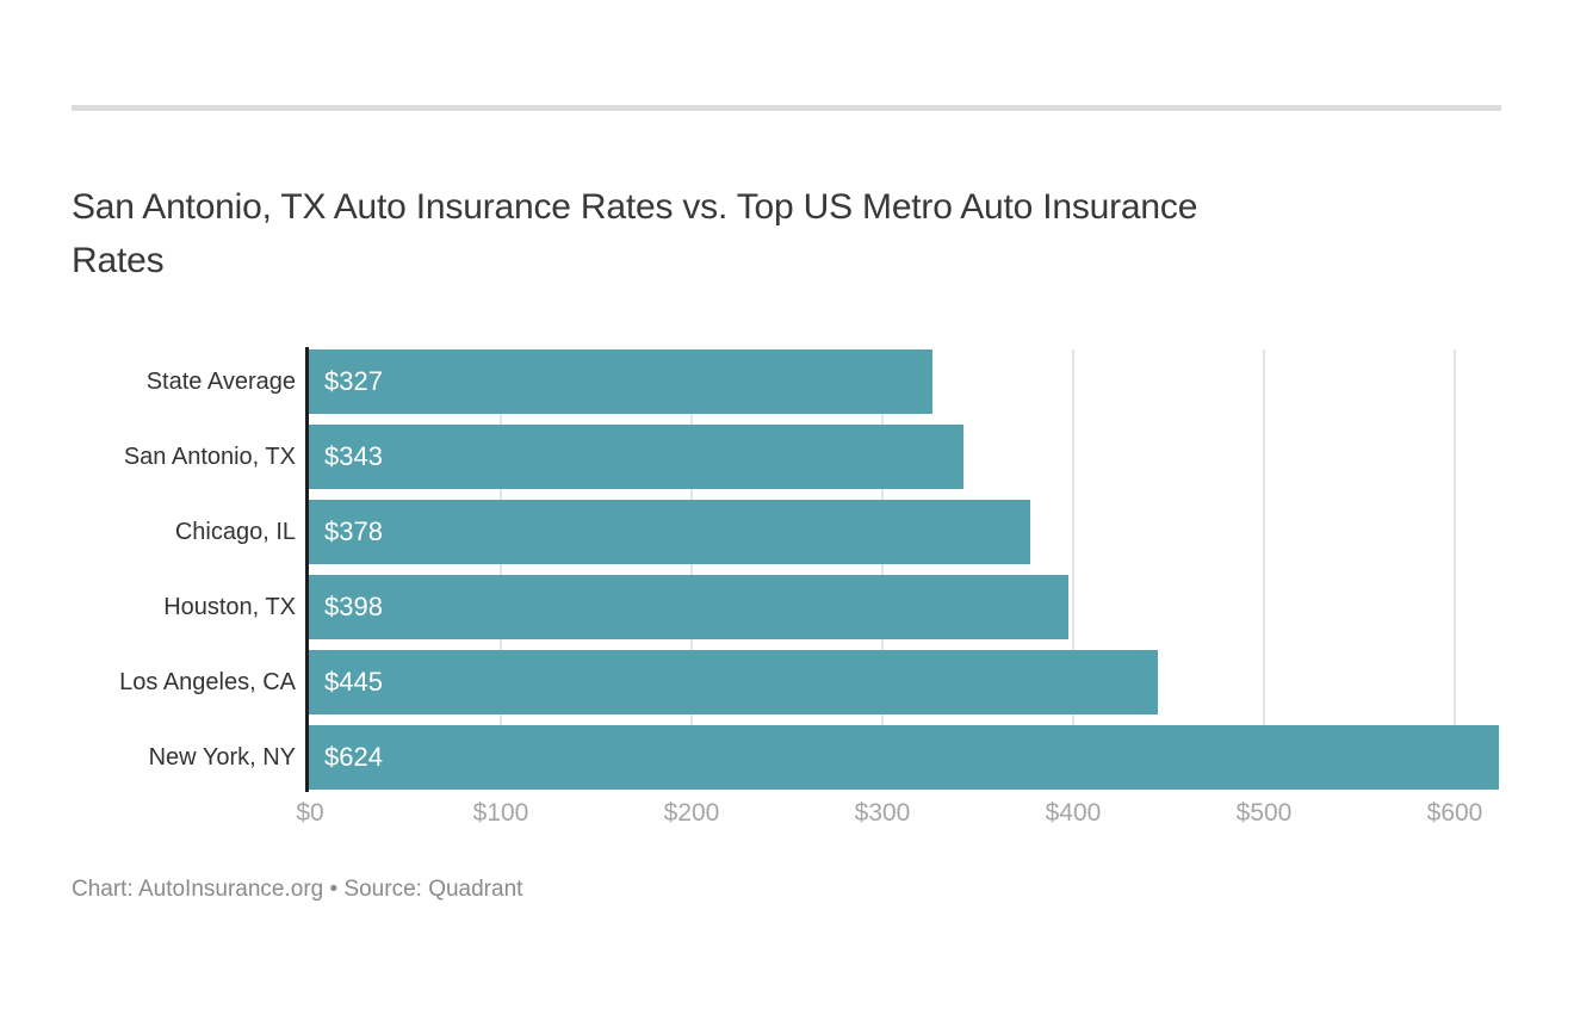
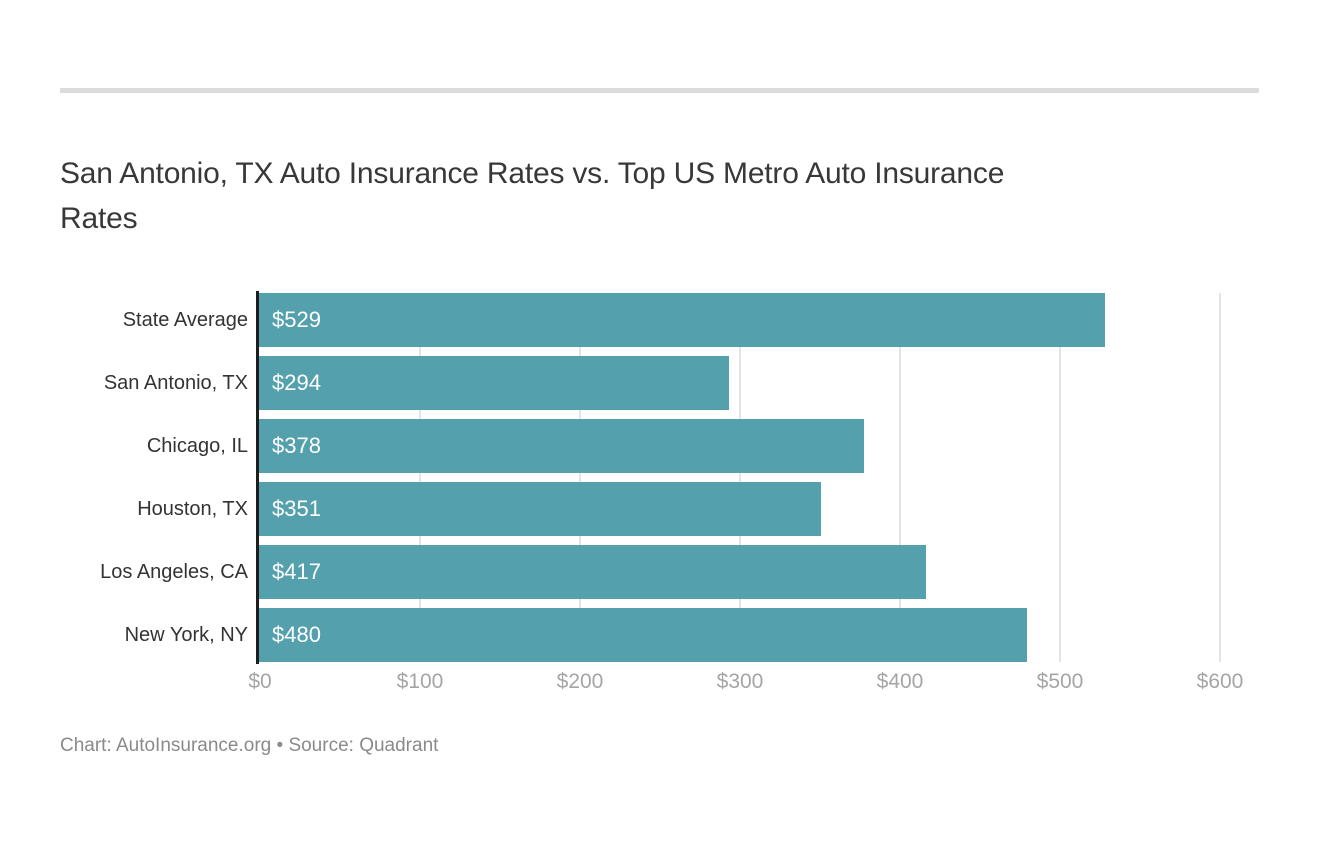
State Average: $327 -> $529
San Antonio, TX: $343 -> $294
Houston, TX: $398 -> $351
Los Angeles, CA: $445 -> $417
New York, NY: $624 -> $480
